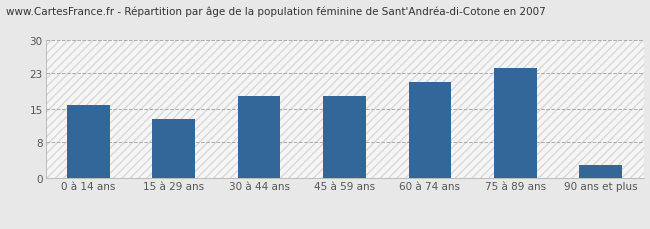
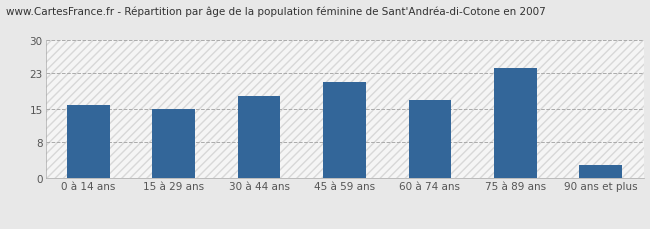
15 à 29 ans: 13 -> 15
45 à 59 ans: 18 -> 21
60 à 74 ans: 21 -> 17
